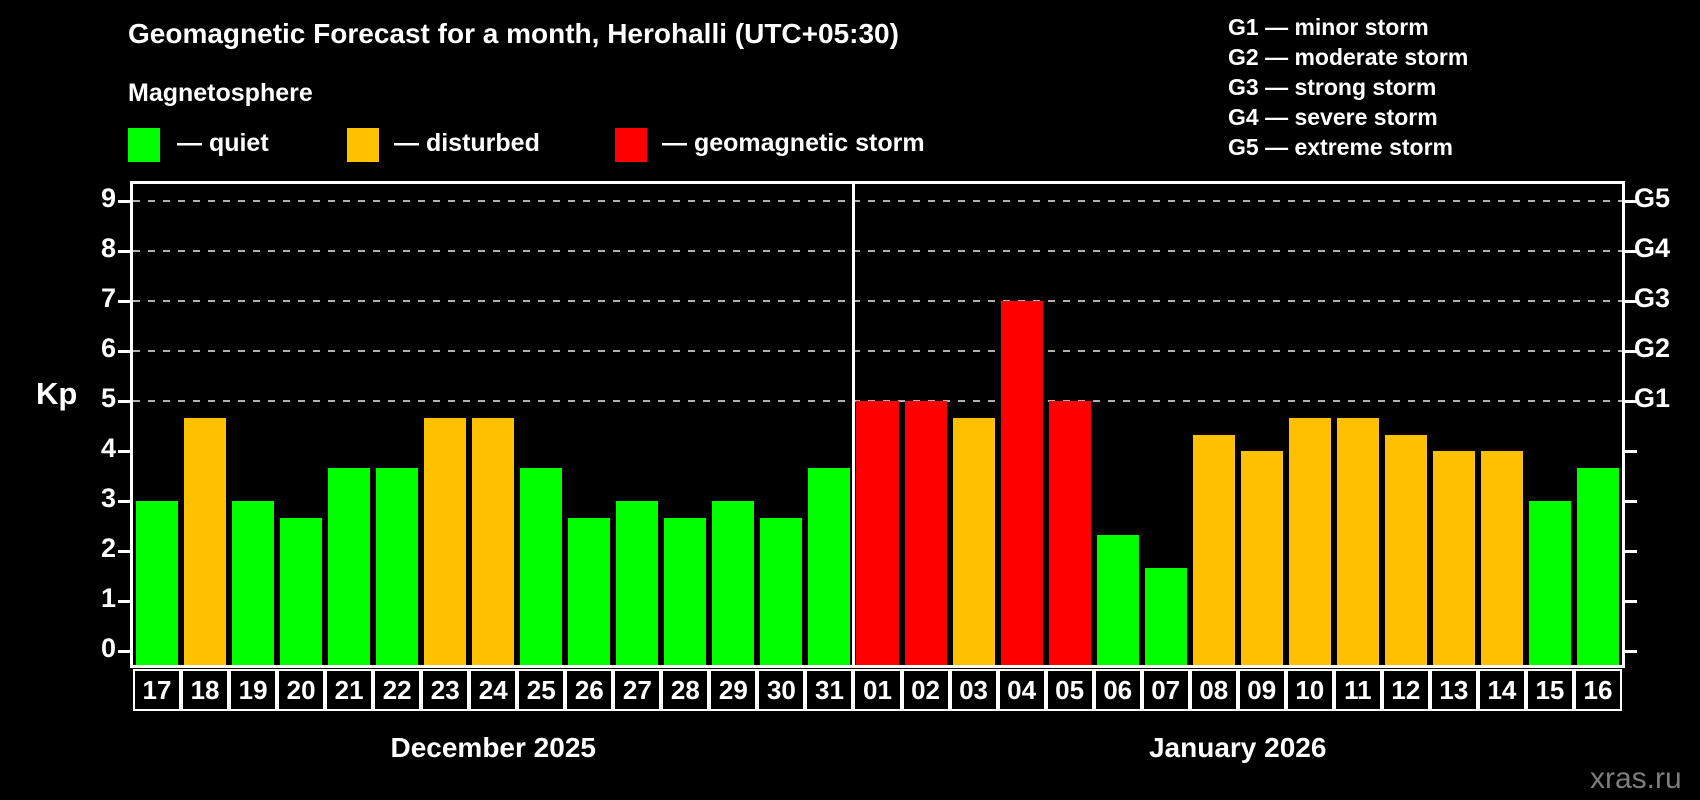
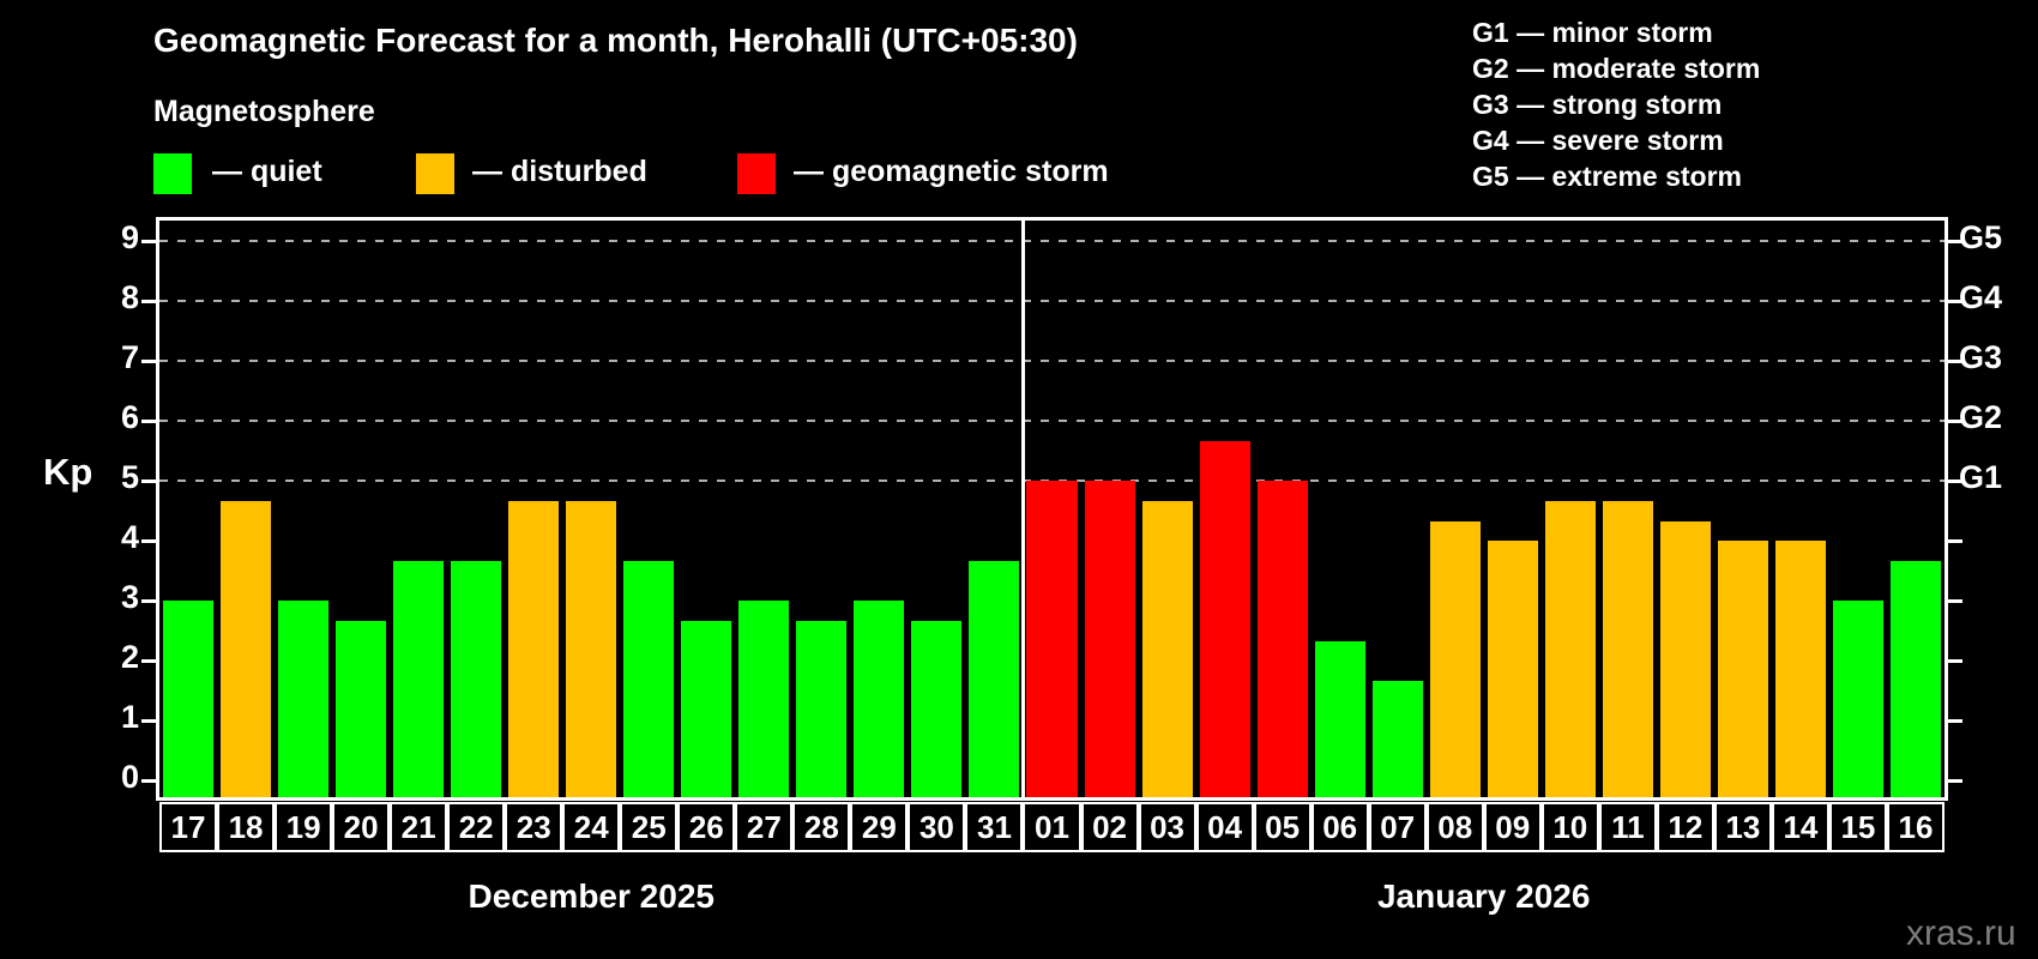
04: 7.0 -> 5.7
